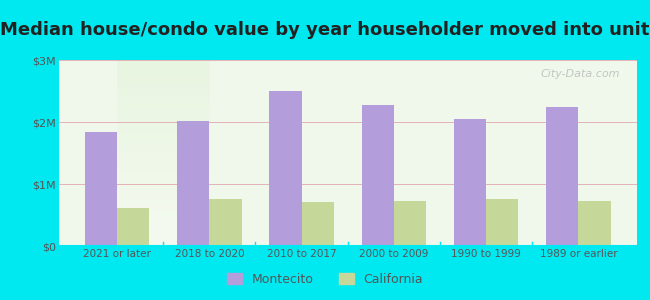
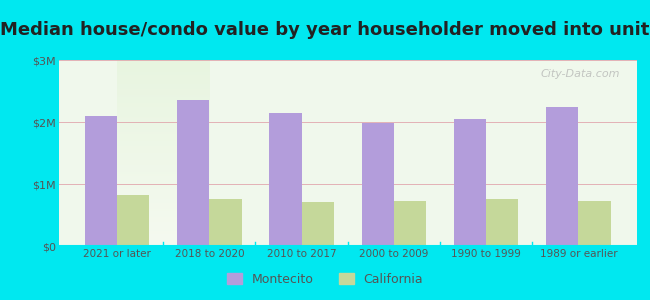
Montecito/2021 or later: $1.84M -> $2.10M
California/2021 or later: $0.62M -> $0.82M
Montecito/2018 to 2020: $2.02M -> $2.35M
Montecito/2010 to 2017: $2.50M -> $2.15M
Montecito/2000 to 2009: $2.28M -> $1.98M
